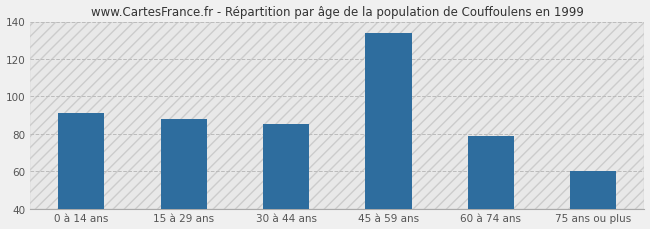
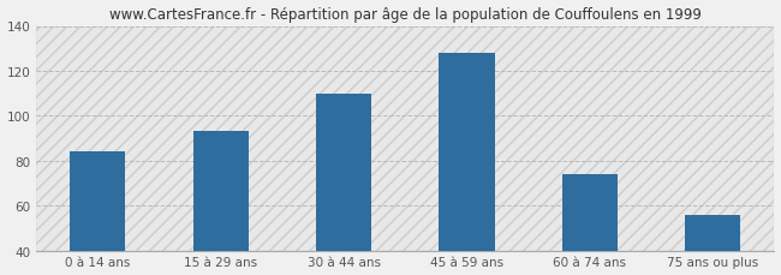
0 à 14 ans: 91 -> 84
15 à 29 ans: 88 -> 93
30 à 44 ans: 85 -> 110
45 à 59 ans: 134 -> 128
60 à 74 ans: 79 -> 74
75 ans ou plus: 60 -> 56
